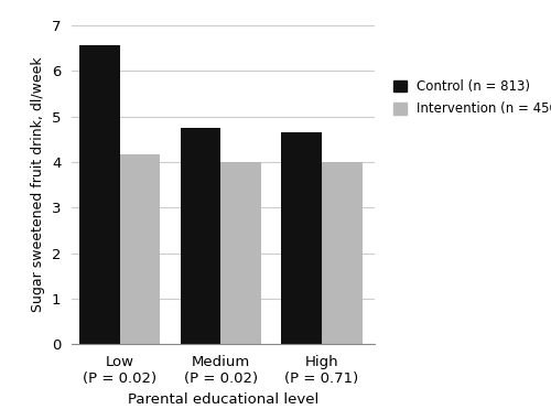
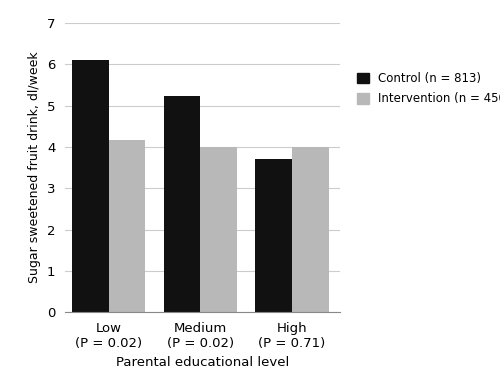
Control (n = 813)/Low (P = 0.02): 6.55 -> 6.10
Control (n = 813)/Medium (P = 0.02): 4.75 -> 5.22
Control (n = 813)/High (P = 0.71): 4.65 -> 3.72
